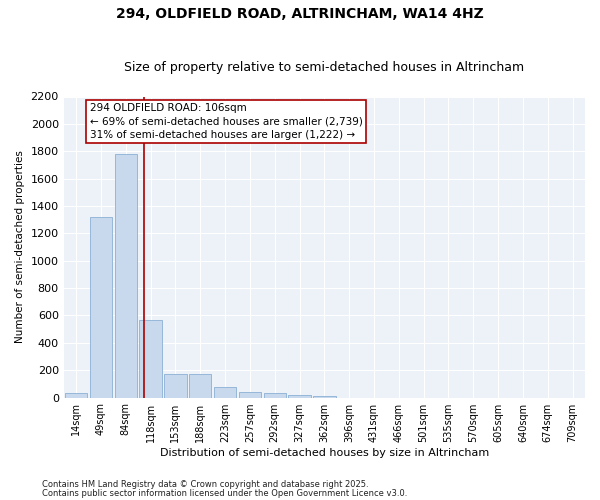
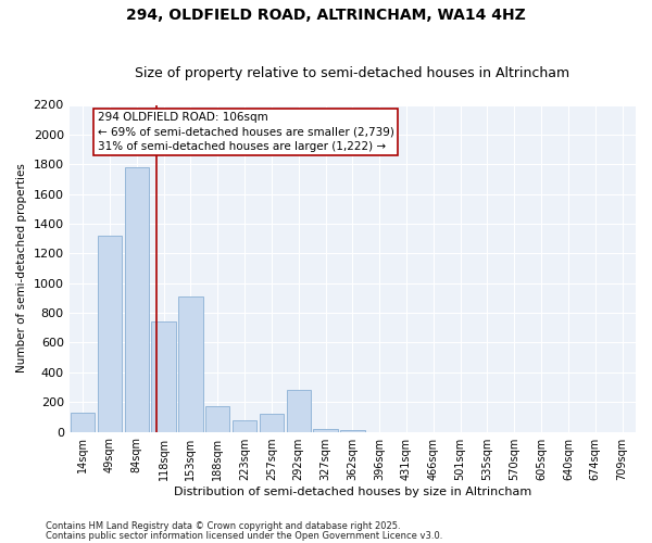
14sqm: 30 -> 130
118sqm: 570 -> 740
153sqm: 180 -> 910
257sqm: 40 -> 120
292sqm: 40 -> 280
